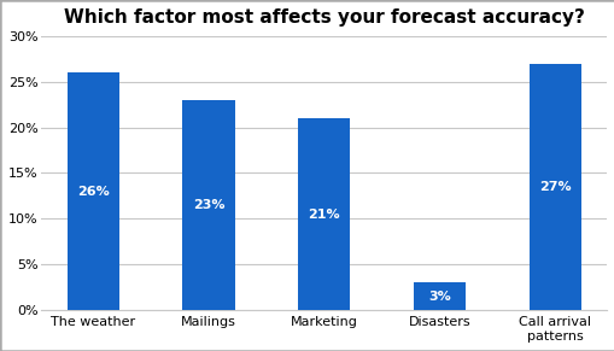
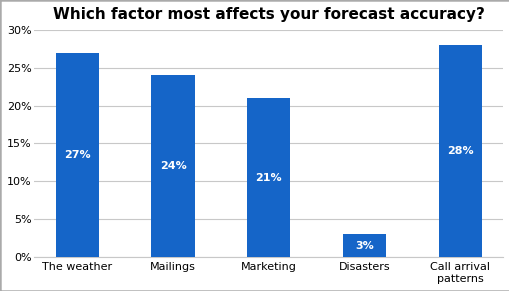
The weather: 26% -> 27%
Mailings: 23% -> 24%
Call arrival patterns: 27% -> 28%
